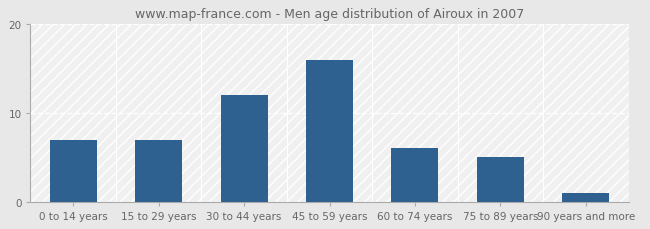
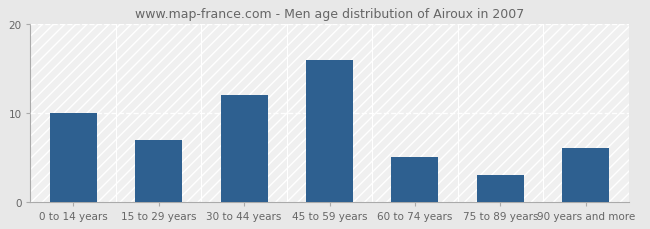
0 to 14 years: 7 -> 10
60 to 74 years: 6 -> 5
75 to 89 years: 5 -> 3
90 years and more: 1 -> 6
